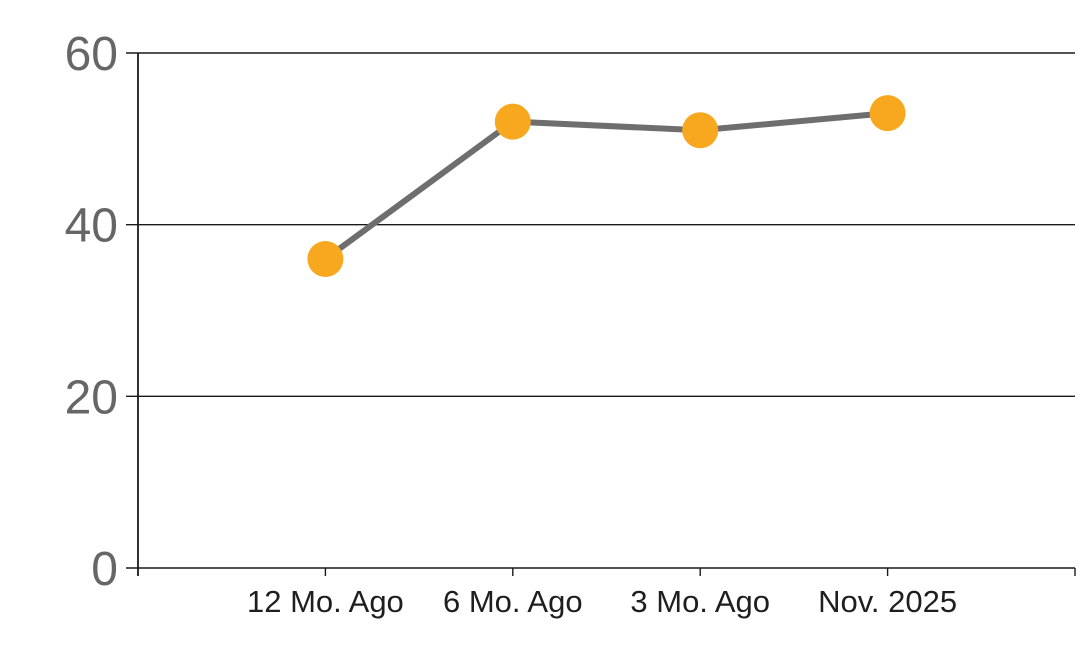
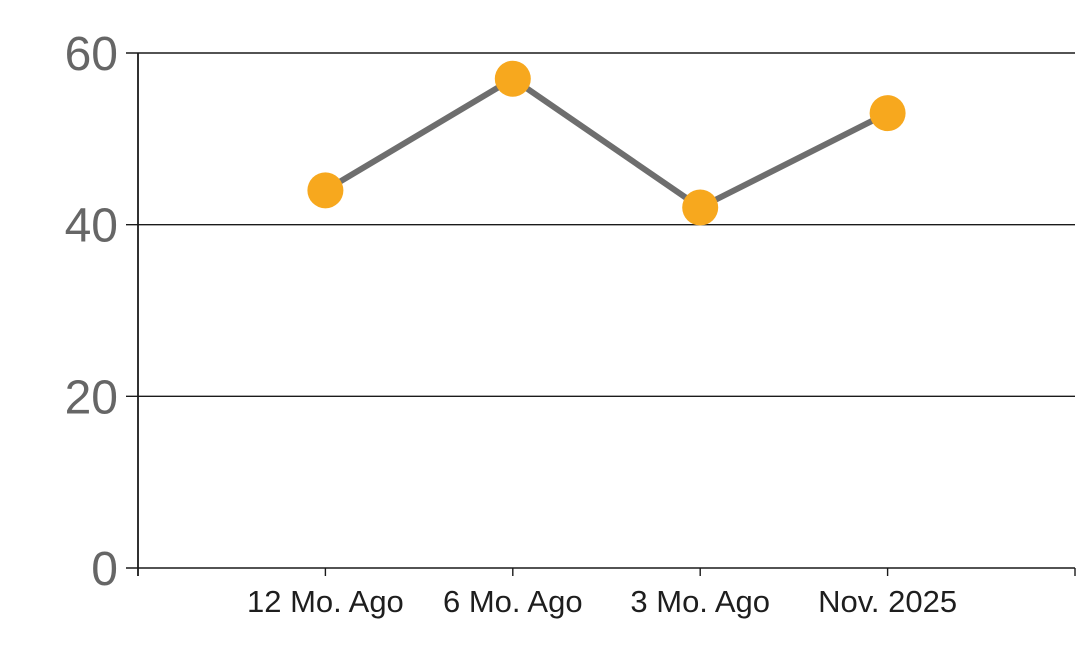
12 Mo. Ago: 36 -> 44
6 Mo. Ago: 52 -> 57
3 Mo. Ago: 51 -> 42
